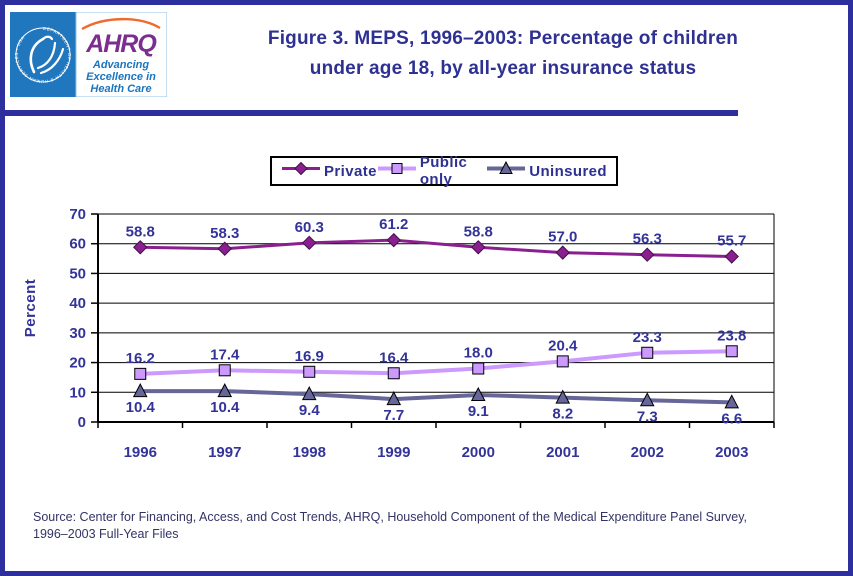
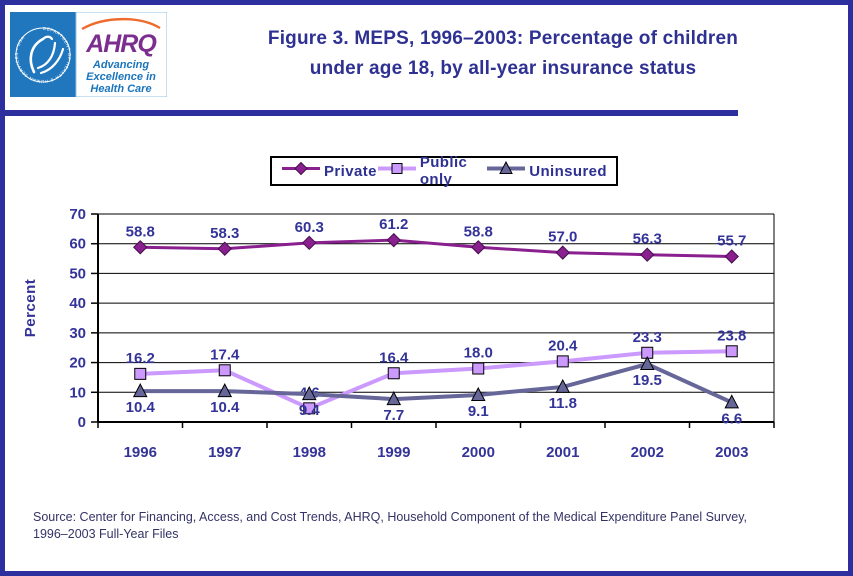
Public only/1998: 16.9 -> 4.6
Uninsured/2001: 8.2 -> 11.8
Uninsured/2002: 7.3 -> 19.5
